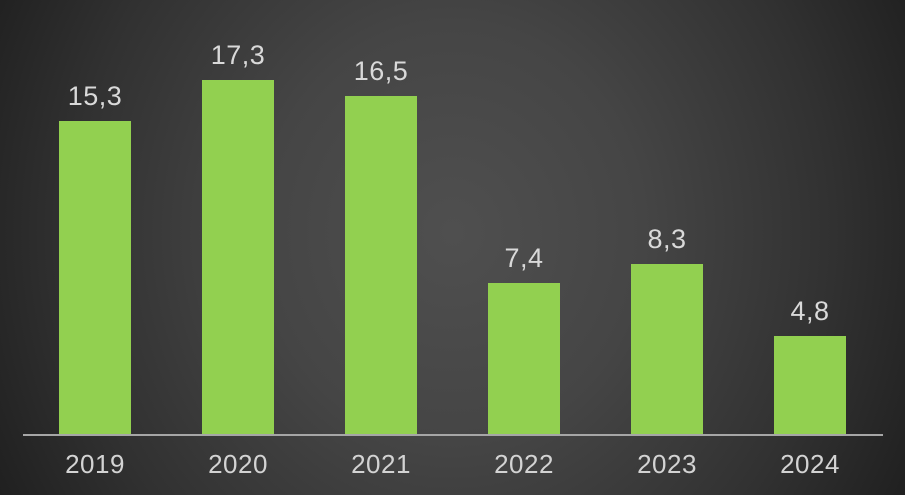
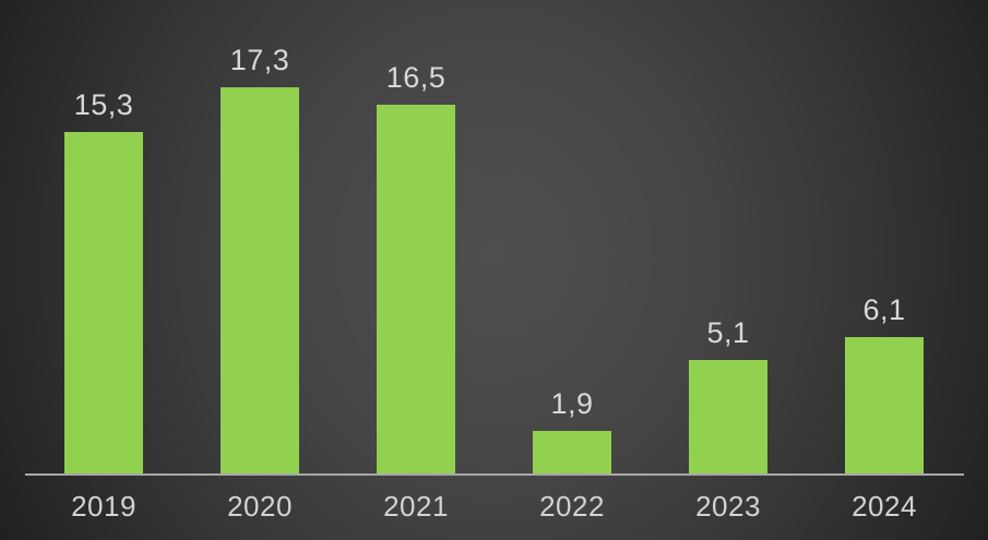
2022: 7,4 -> 1,9
2023: 8,3 -> 5,1
2024: 4,8 -> 6,1
